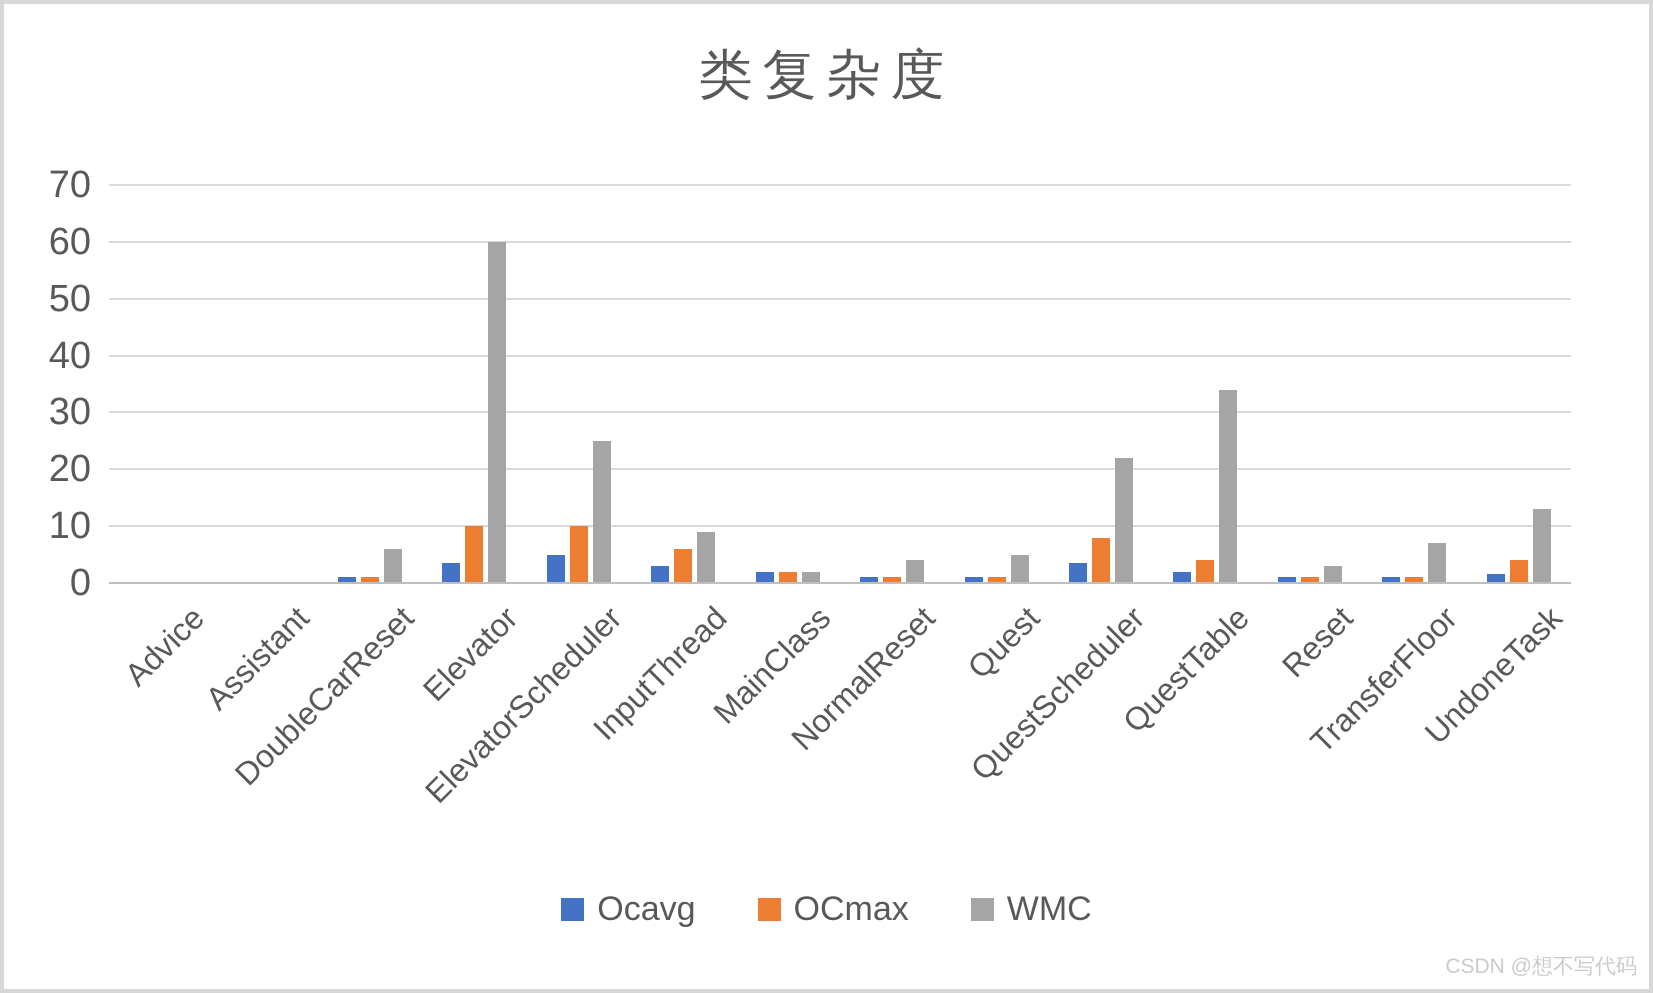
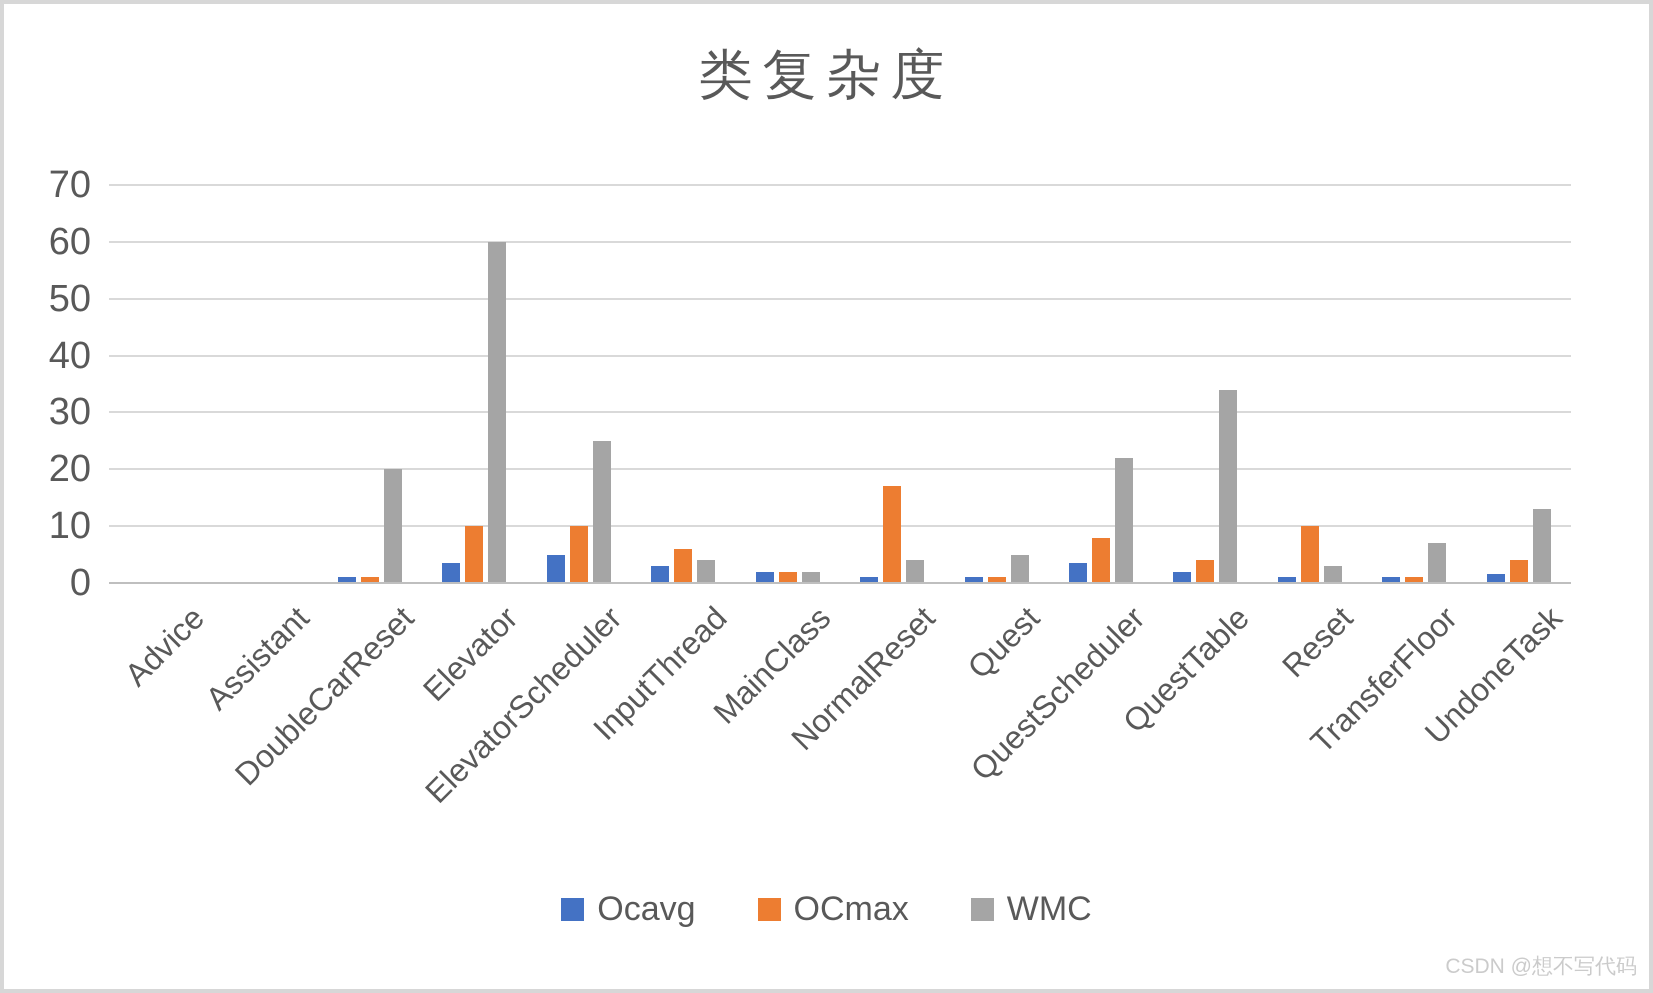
WMC/DoubleCarReset: 6 -> 20
WMC/InputThread: 9 -> 4
OCmax/NormalReset: 1 -> 17
OCmax/Reset: 1 -> 10
